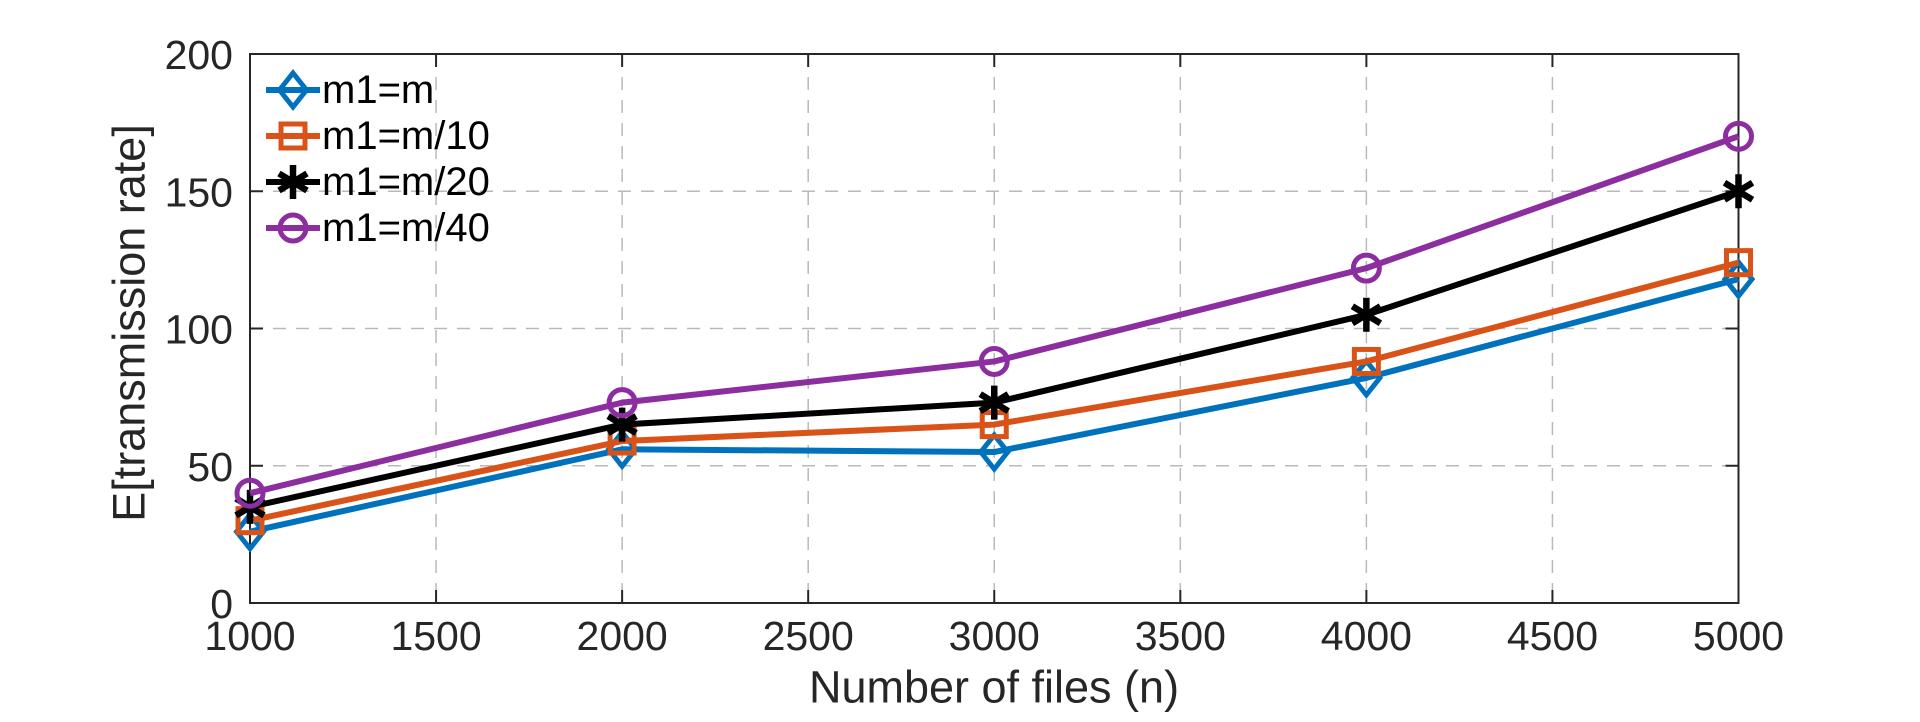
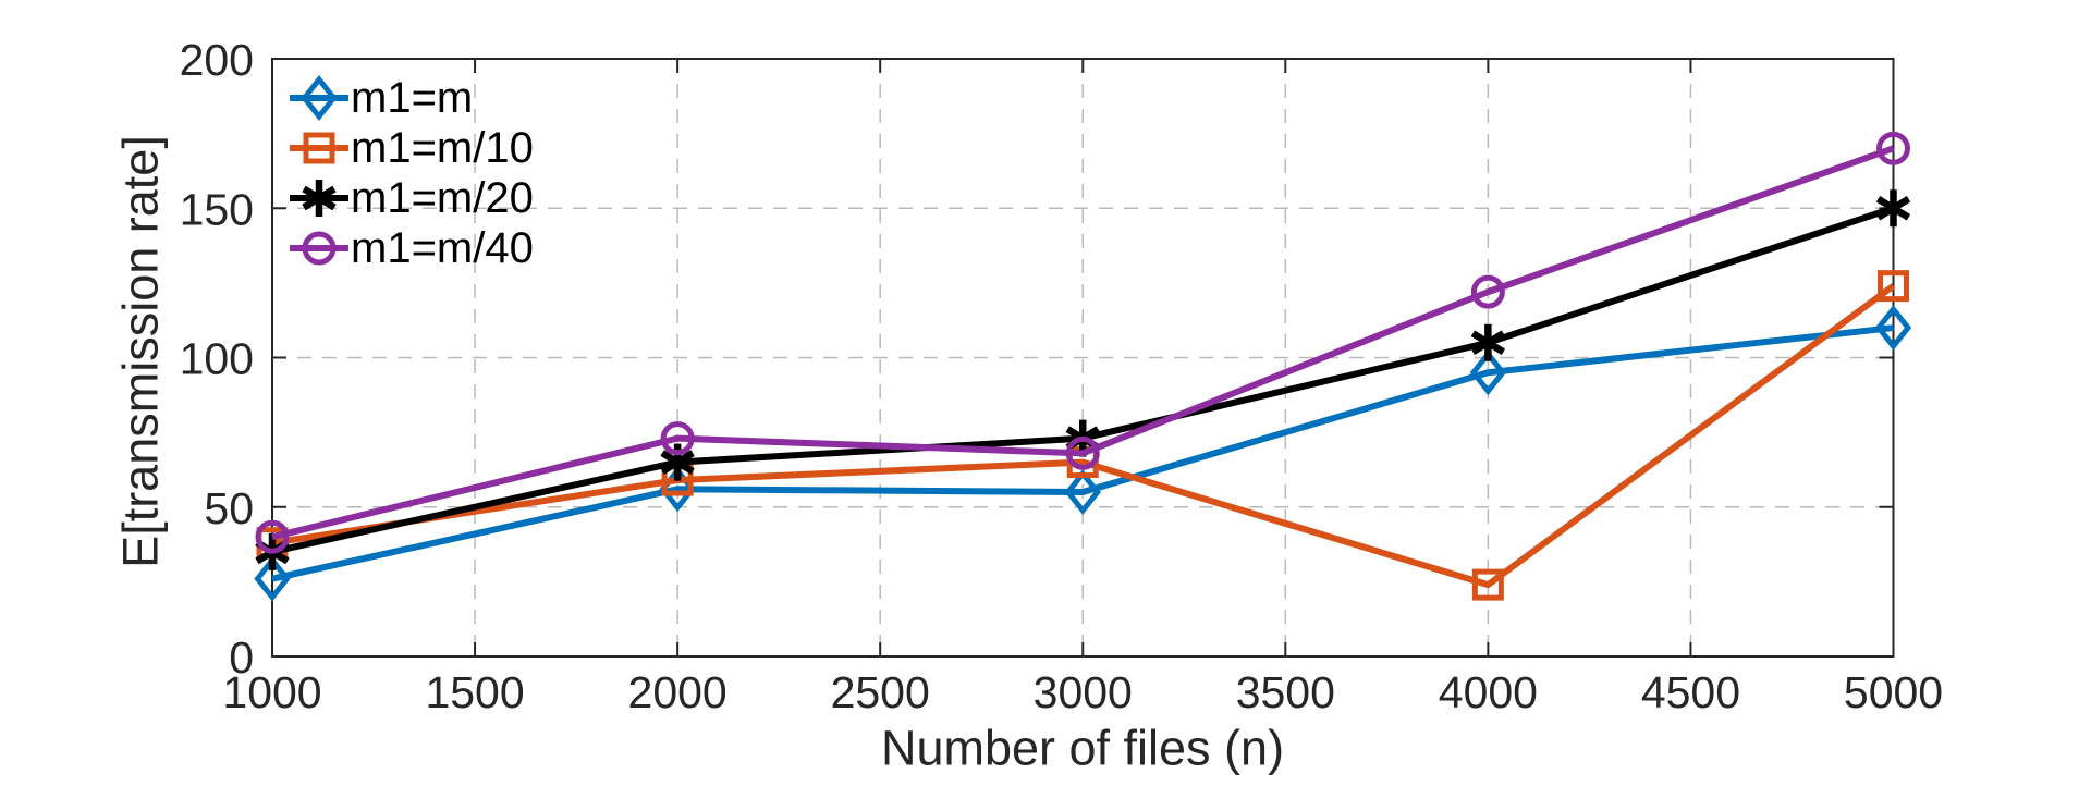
m1=m/10/1000: 30 -> 38
m1=m/40/3000: 88 -> 68
m1=m/4000: 82 -> 95
m1=m/10/4000: 88 -> 24
m1=m/5000: 118 -> 110
